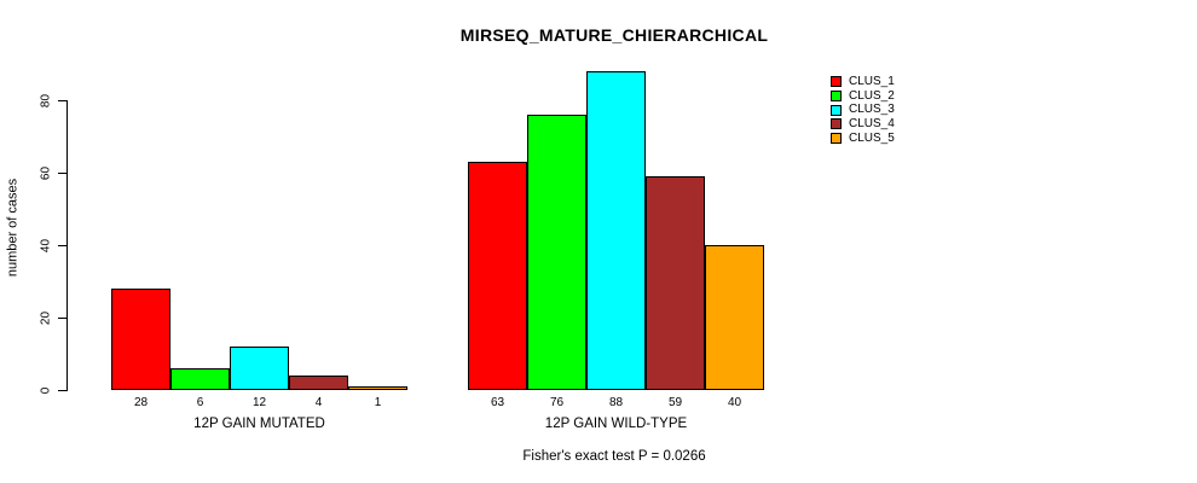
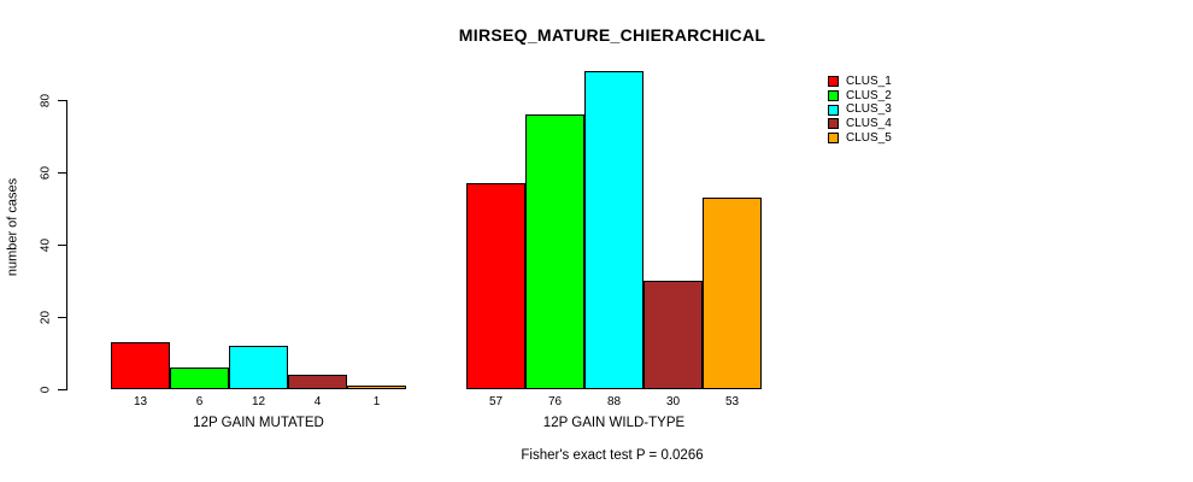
CLUS_1/12P GAIN MUTATED: 28 -> 13
CLUS_1/12P GAIN WILD-TYPE: 63 -> 57
CLUS_4/12P GAIN WILD-TYPE: 59 -> 30
CLUS_5/12P GAIN WILD-TYPE: 40 -> 53
